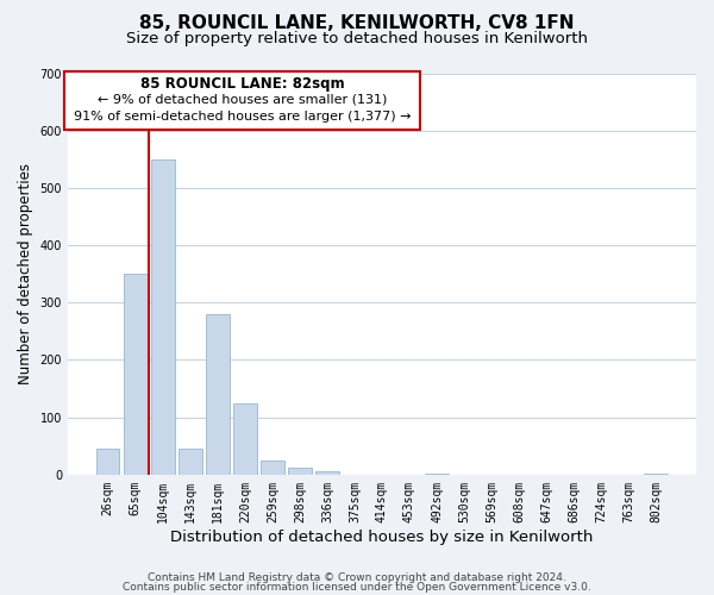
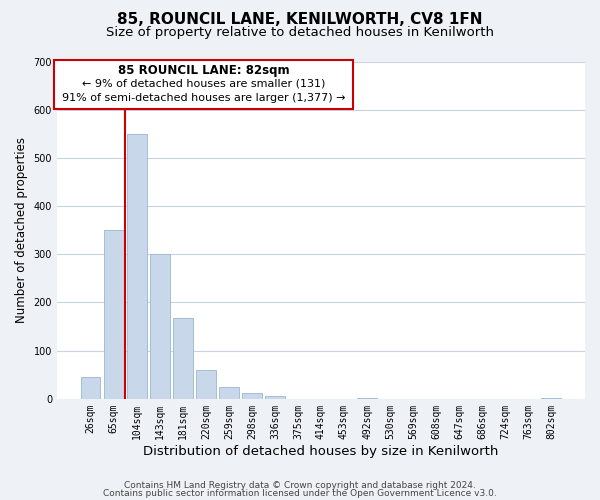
143sqm: 45 -> 300
181sqm: 280 -> 168
220sqm: 125 -> 60
